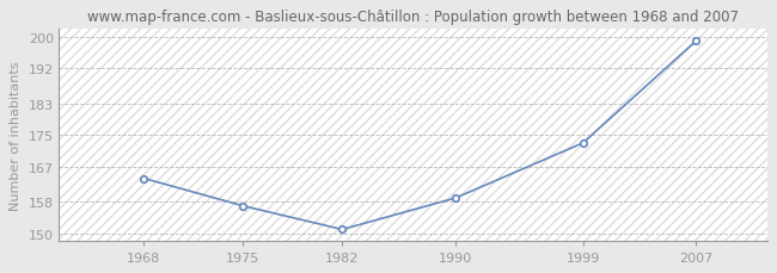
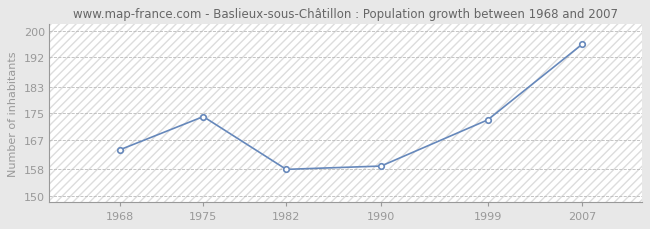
1975: 157 -> 174
1982: 151 -> 158
2007: 199 -> 196
